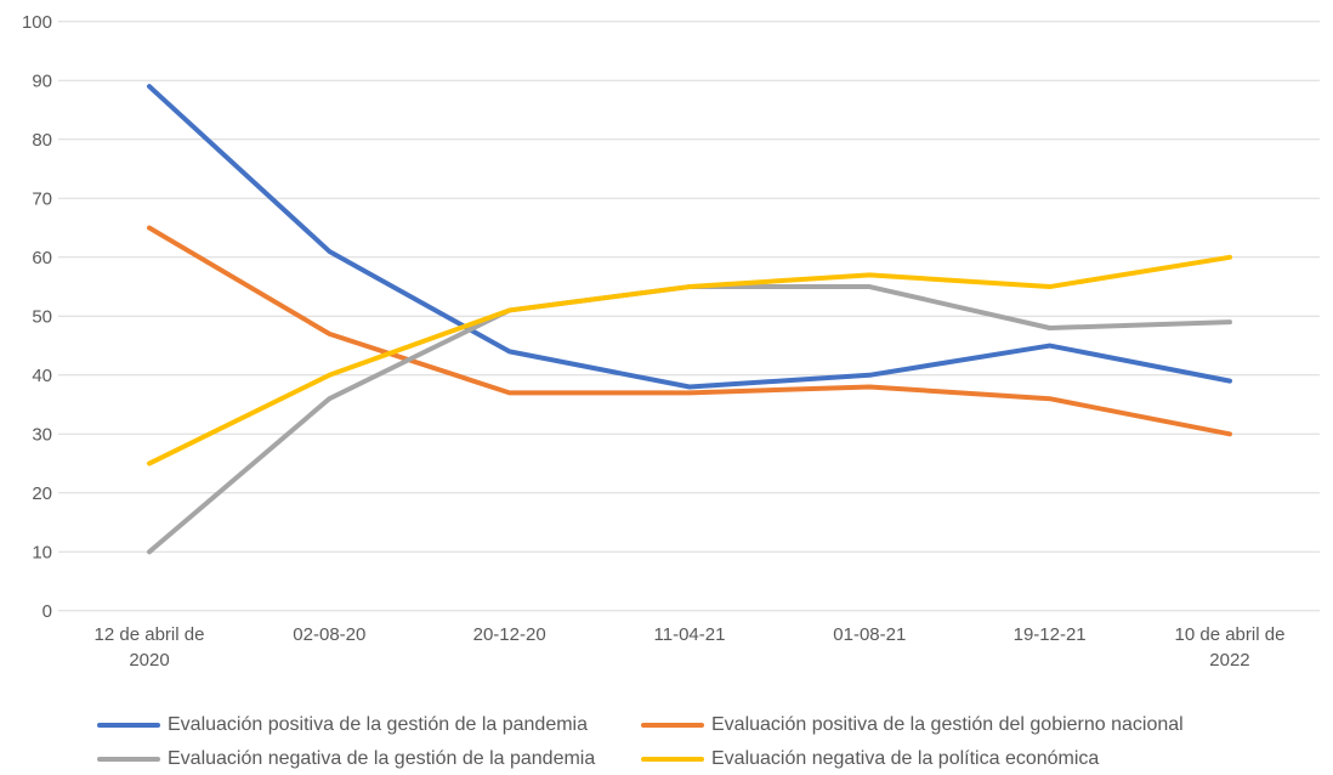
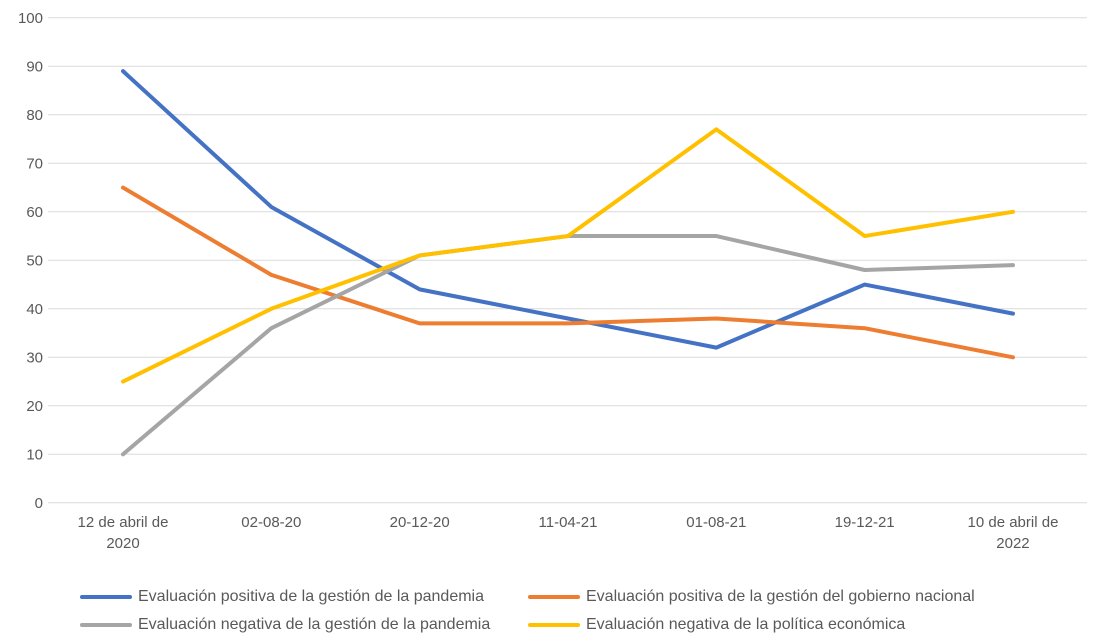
Evaluación positiva de la gestión de la pandemia/01-08-21: 40 -> 32
Evaluación negativa de la política económica/01-08-21: 57 -> 77
